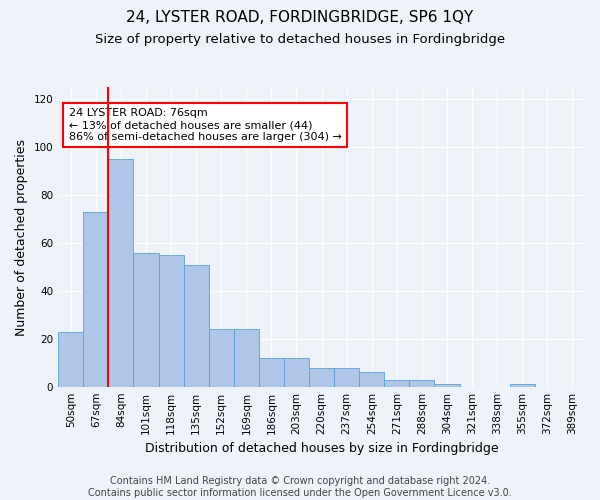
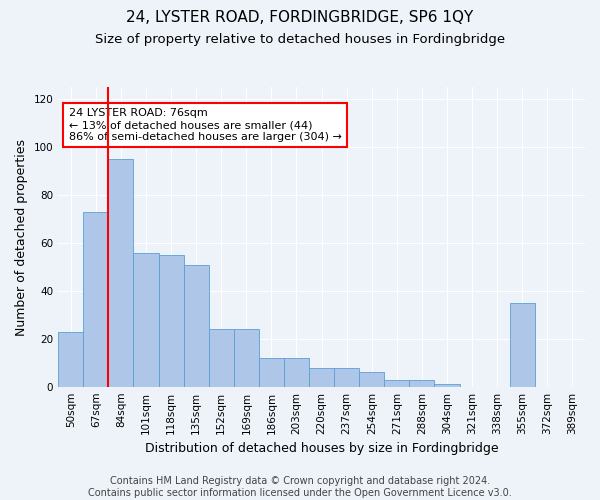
355sqm: 1 -> 35
